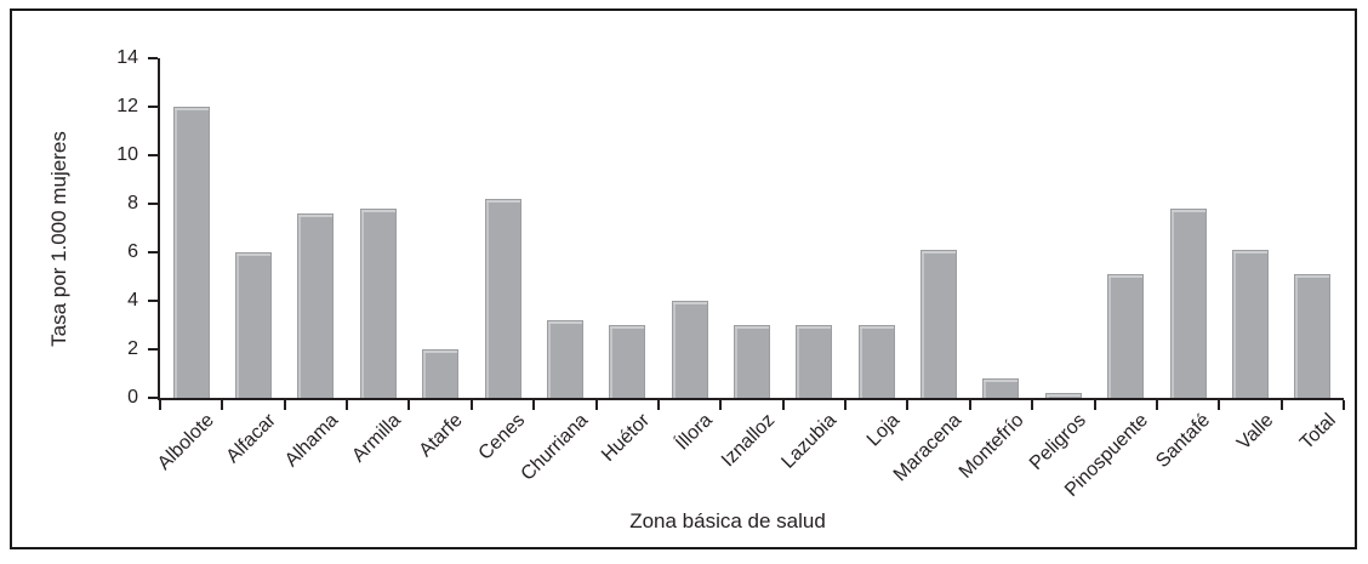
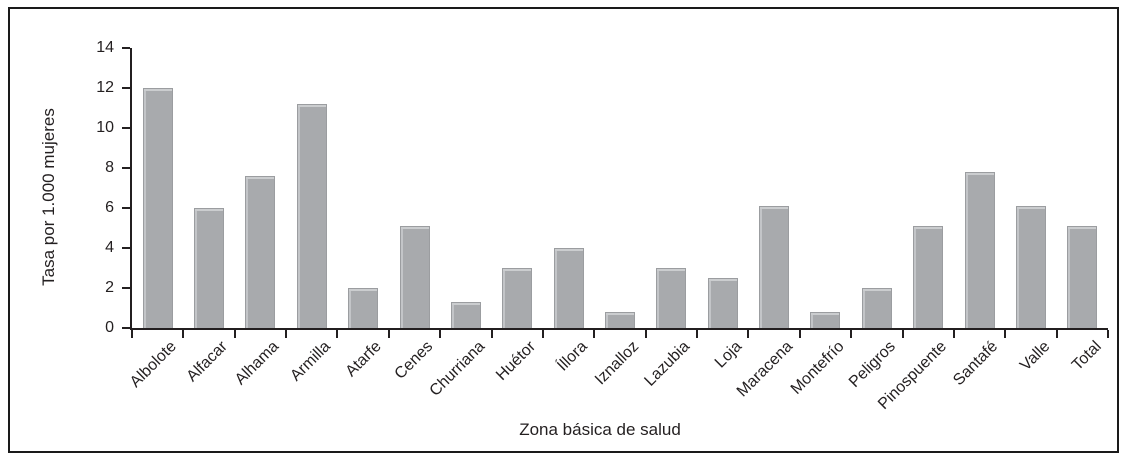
Armilla: 7.8 -> 11.2
Cenes: 8.2 -> 5.1
Churriana: 3.2 -> 1.3
Iznalloz: 3.0 -> 0.8
Loja: 3.0 -> 2.5
Peligros: 0.2 -> 2.0
